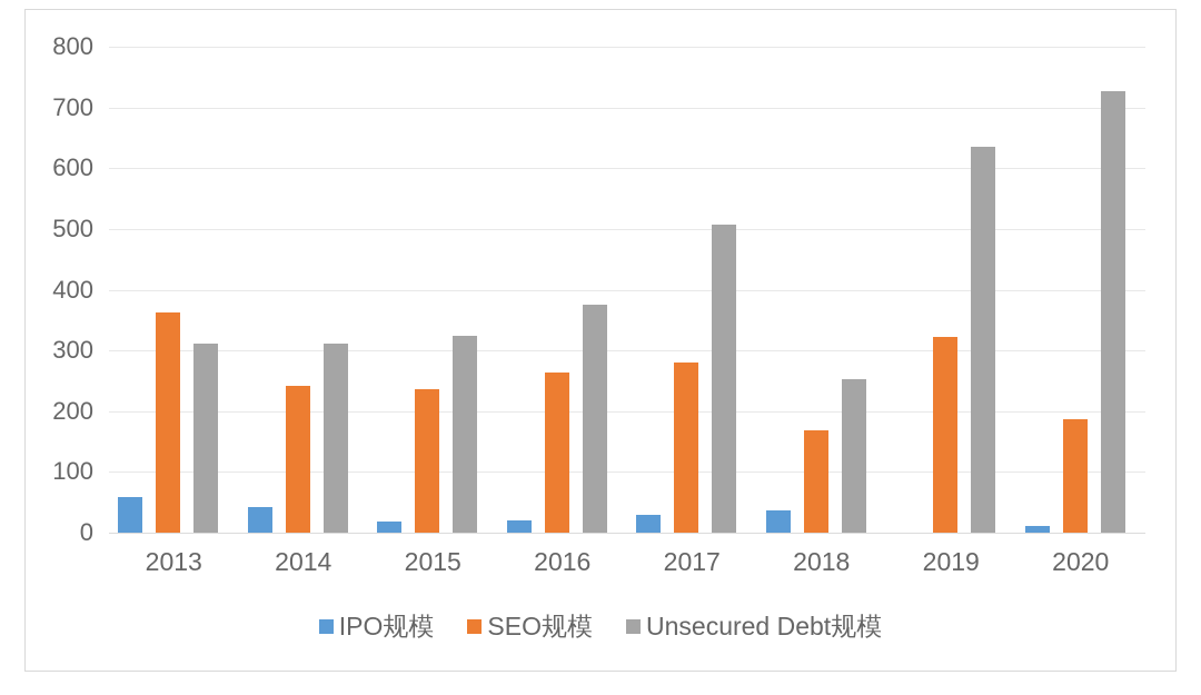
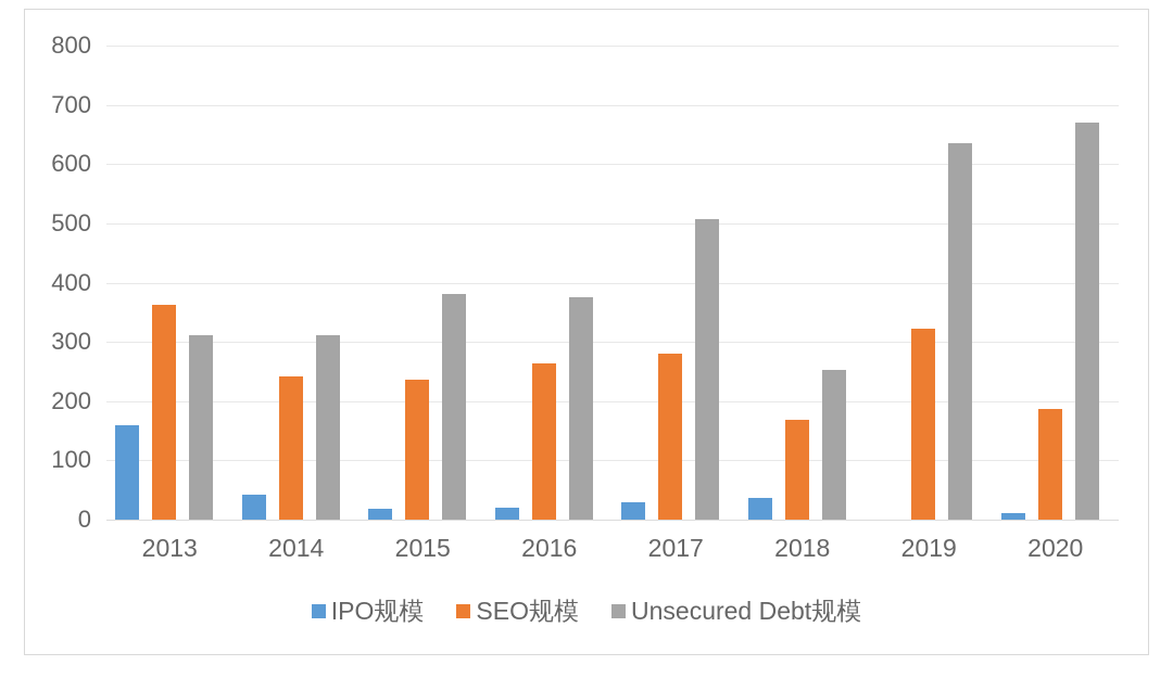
IPO规模/2013: 60 -> 160
Unsecured Debt规模/2015: 320 -> 380
Unsecured Debt规模/2020: 730 -> 670
